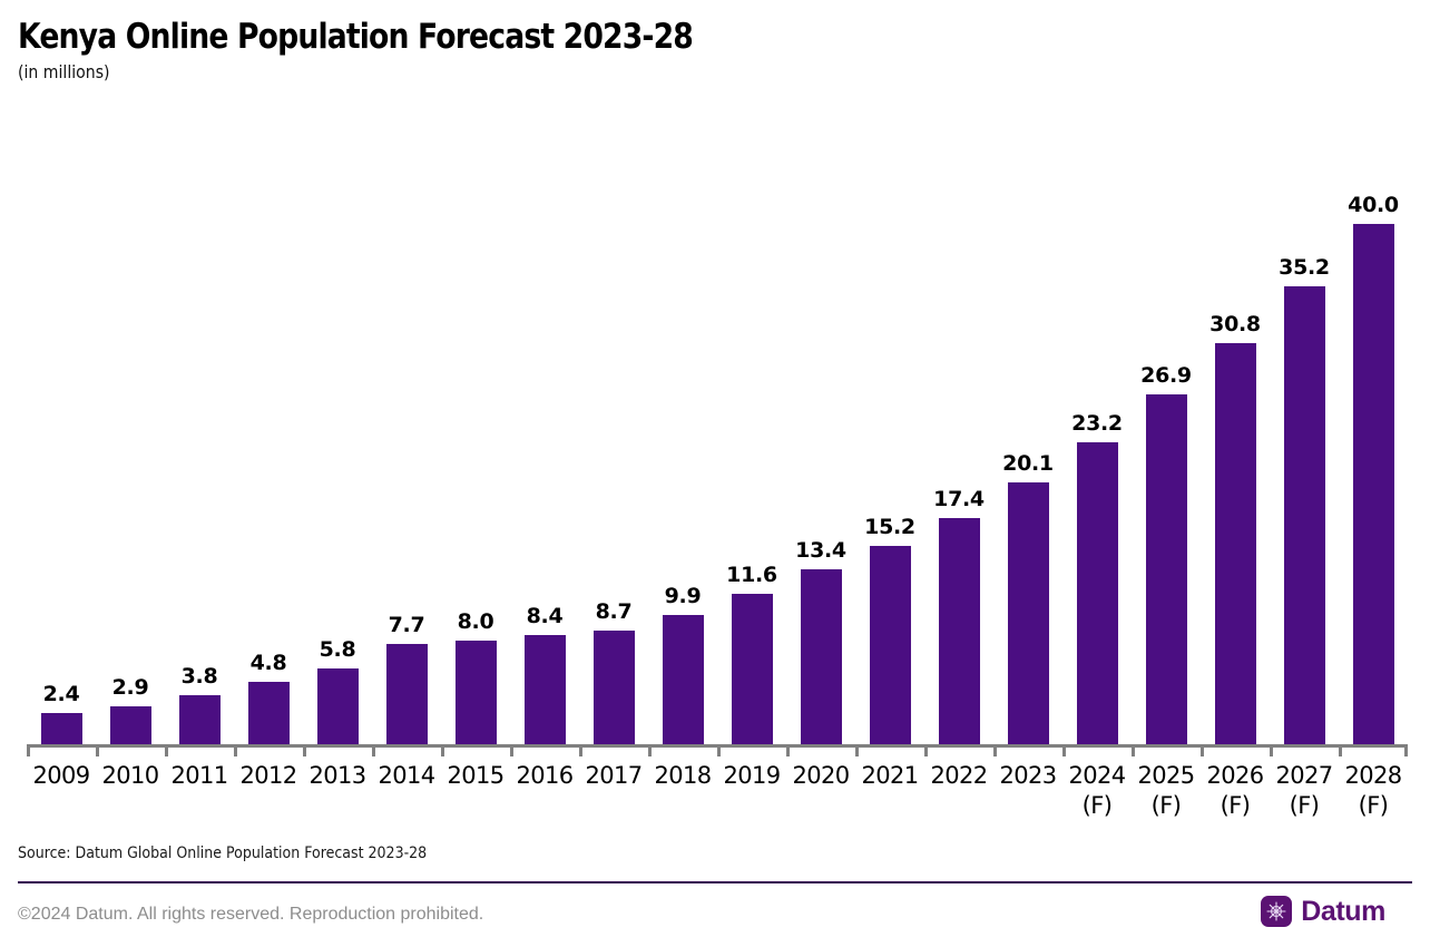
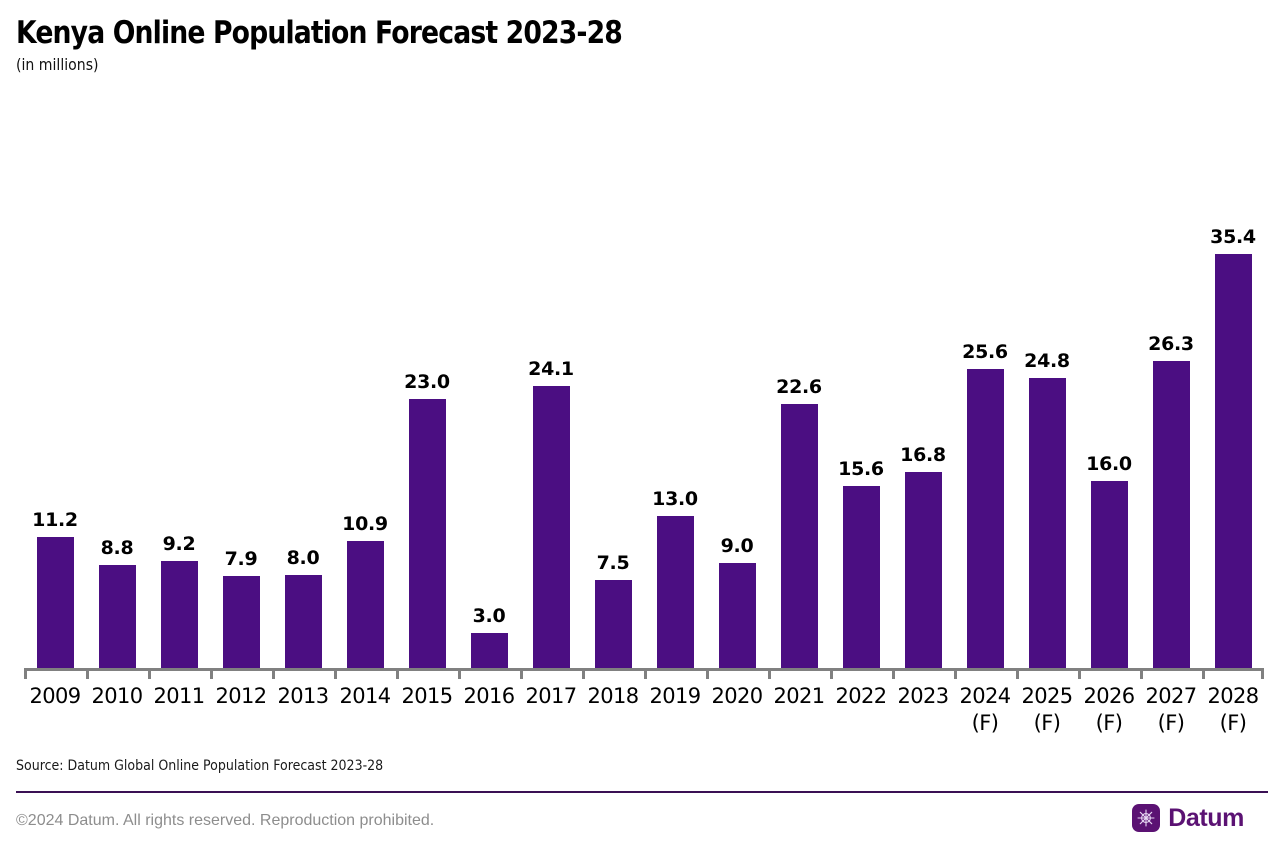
2009: 2.4 -> 11.2
2010: 2.9 -> 8.8
2011: 3.8 -> 9.2
2012: 4.8 -> 7.9
2013: 5.8 -> 8.0
2014: 7.7 -> 10.9
2015: 8.0 -> 23.0
2016: 8.4 -> 3.0
2017: 8.7 -> 24.1
2018: 9.9 -> 7.5
2019: 11.6 -> 13.0
2020: 13.4 -> 9.0
2021: 15.2 -> 22.6
2022: 17.4 -> 15.6
2023: 20.1 -> 16.8
2024: 23.2 -> 25.6
2025: 26.9 -> 24.8
2026: 30.8 -> 16.0
2027: 35.2 -> 26.3
2028: 40.0 -> 35.4
